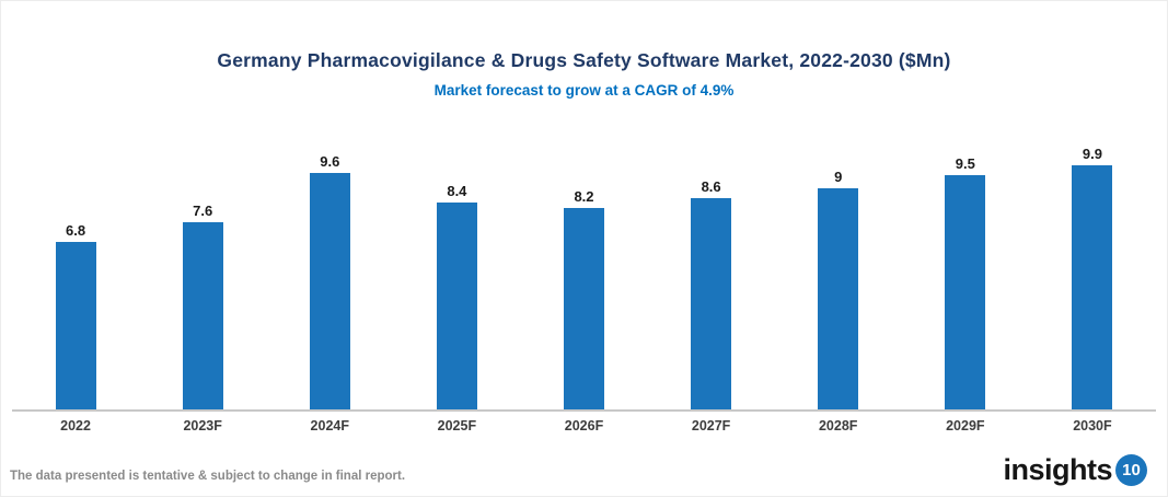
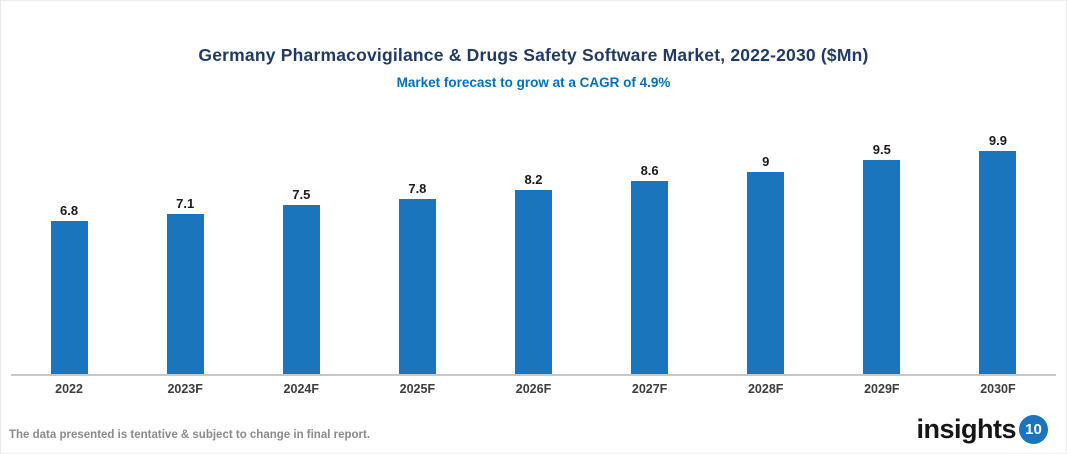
2023F: 7.6 -> 7.1
2024F: 9.6 -> 7.5
2025F: 8.4 -> 7.8
